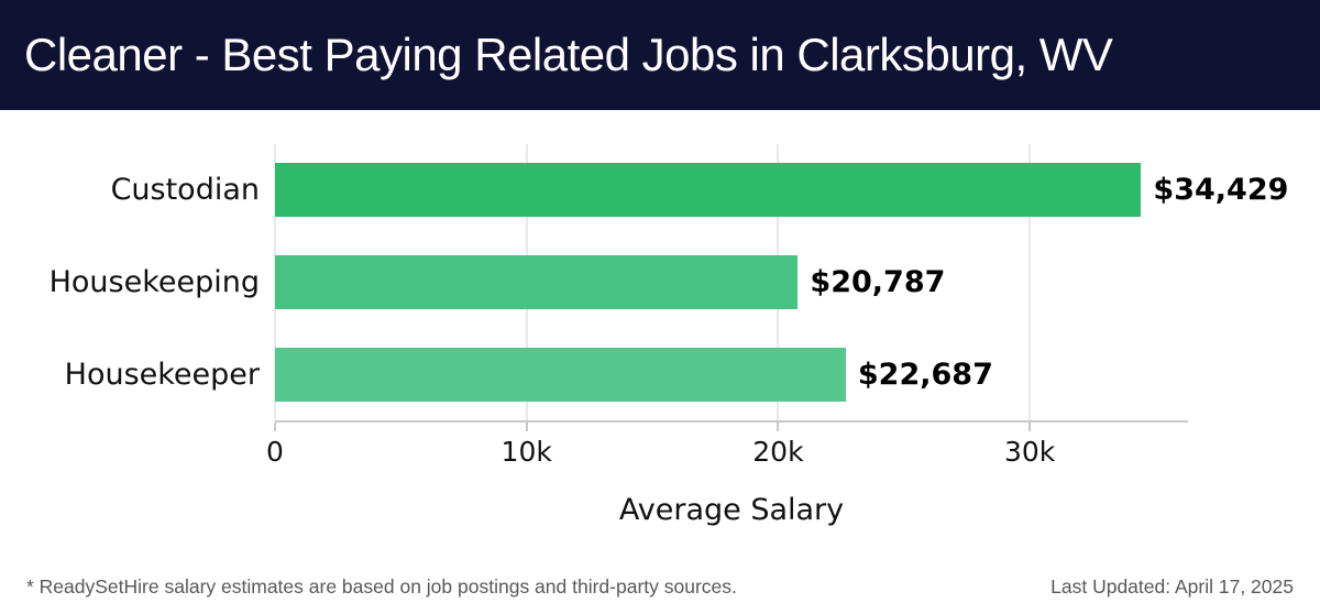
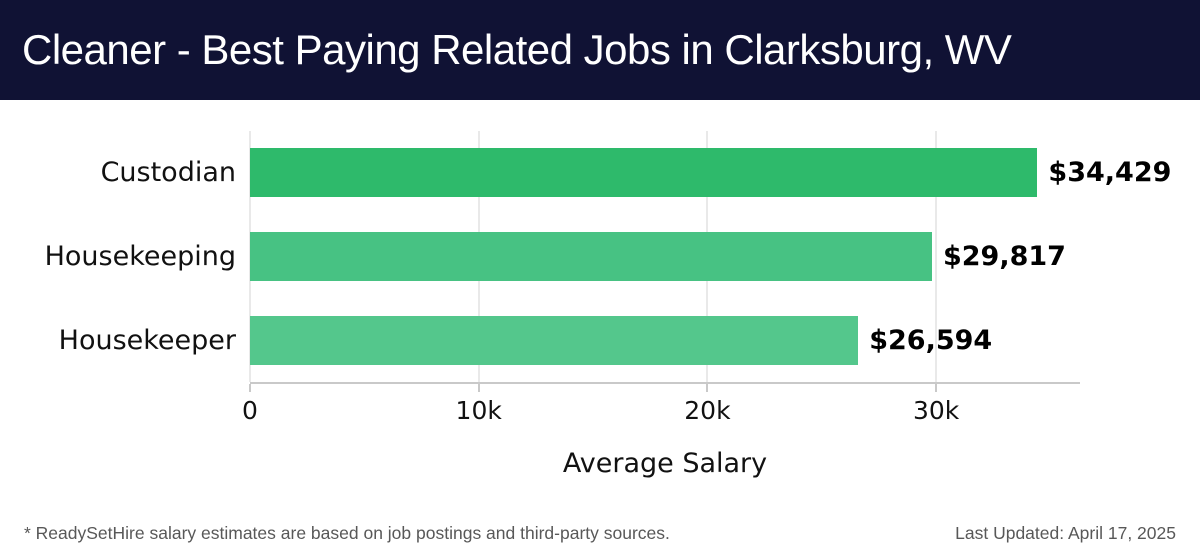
Housekeeping: $20,787 -> $29,817
Housekeeper: $22,687 -> $26,594
